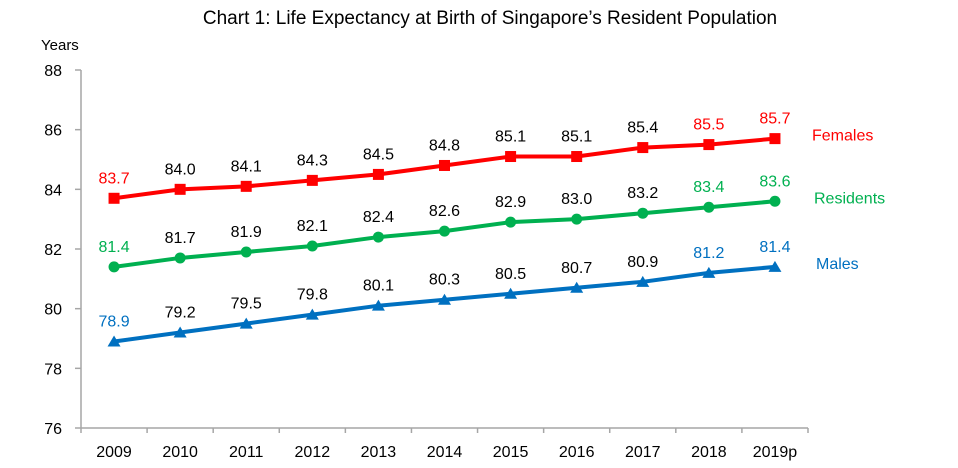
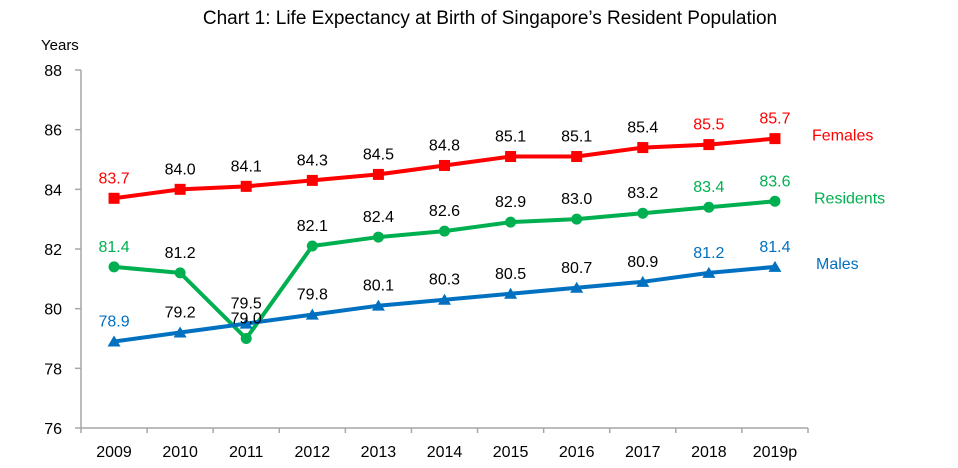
Residents/2010: 81.7 -> 81.2
Residents/2011: 81.9 -> 79.0
